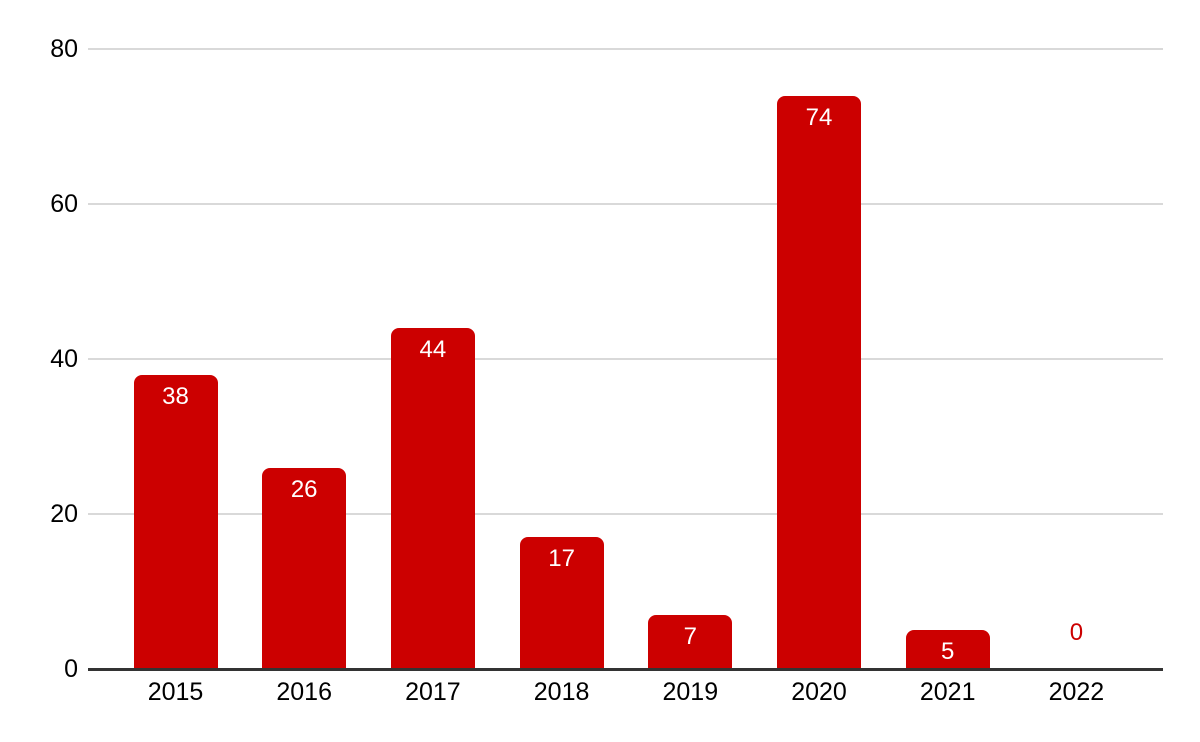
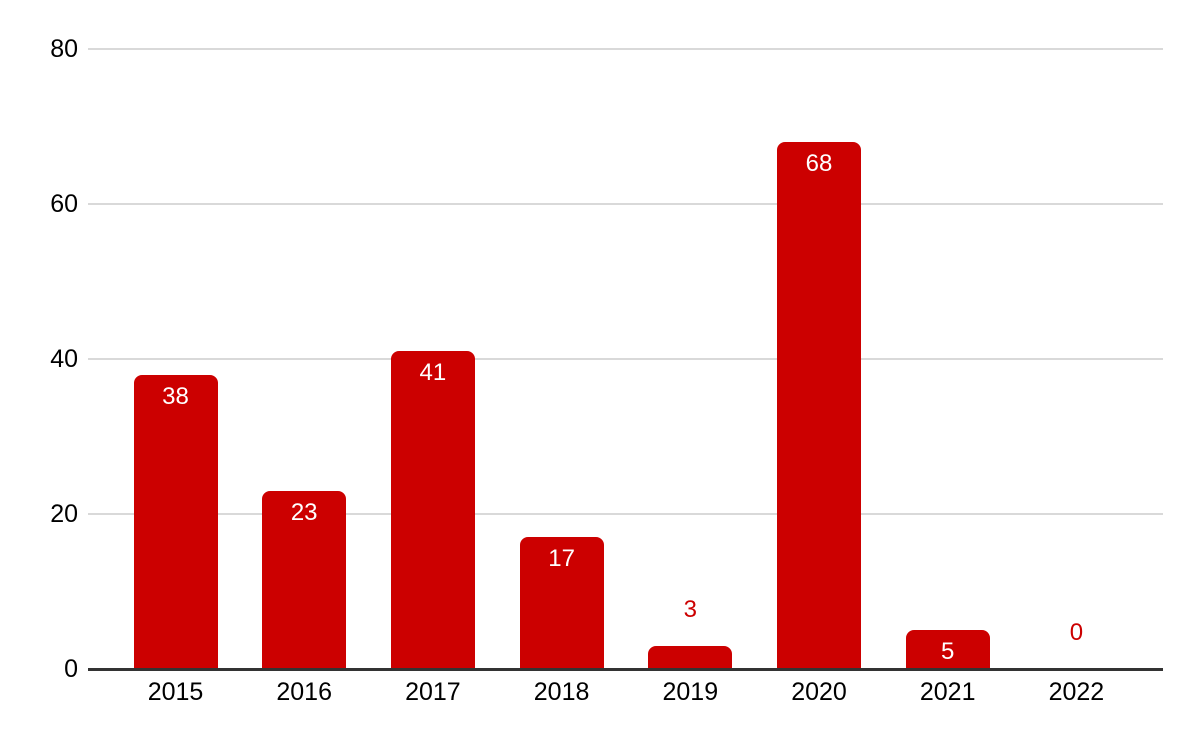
2016: 26 -> 23
2017: 44 -> 41
2019: 7 -> 3
2020: 74 -> 68
